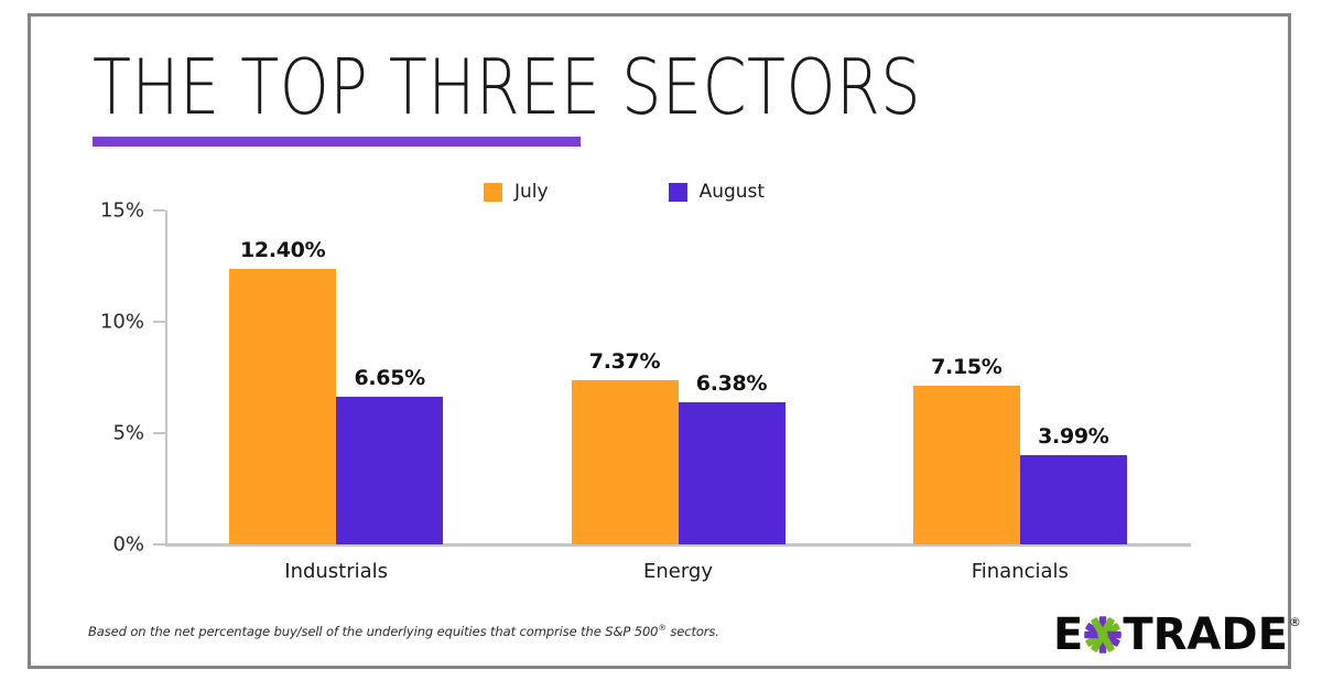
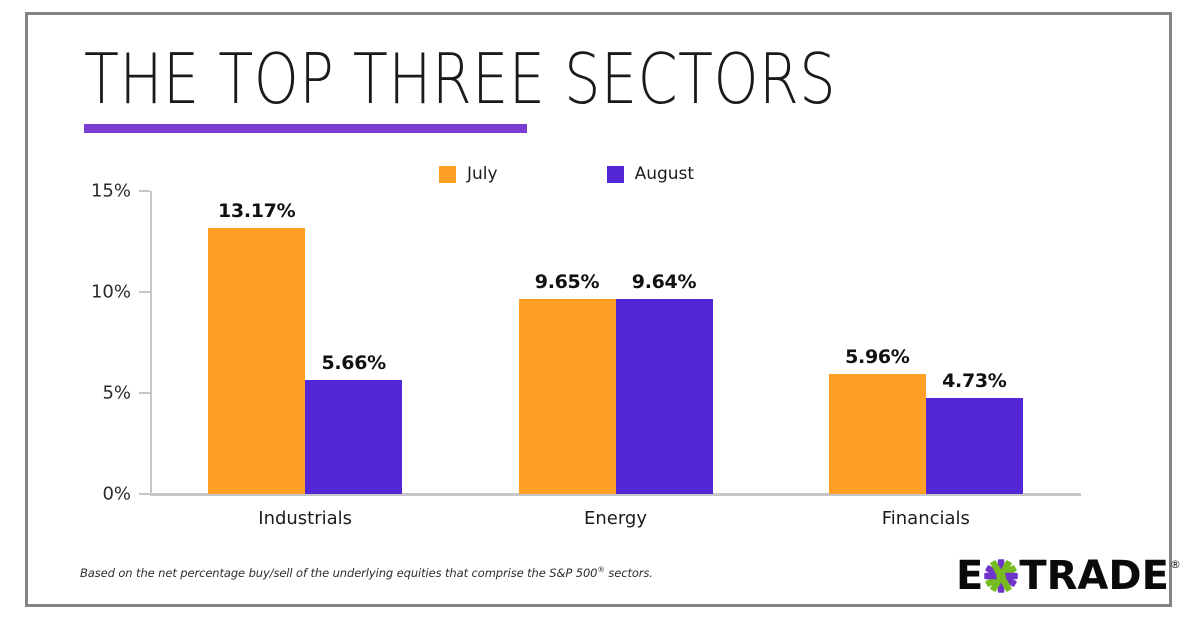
July/Industrials: 12.40% -> 13.17%
August/Industrials: 6.65% -> 5.66%
July/Energy: 7.37% -> 9.65%
August/Energy: 6.38% -> 9.64%
July/Financials: 7.15% -> 5.96%
August/Financials: 3.99% -> 4.73%
